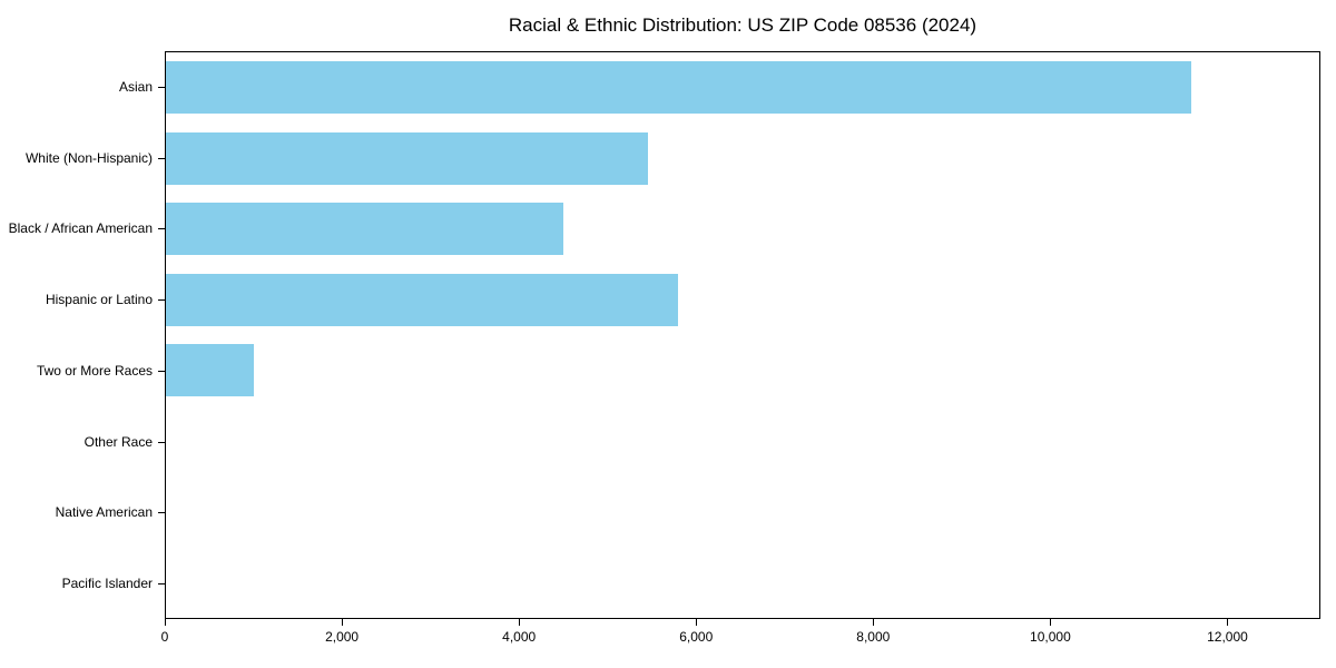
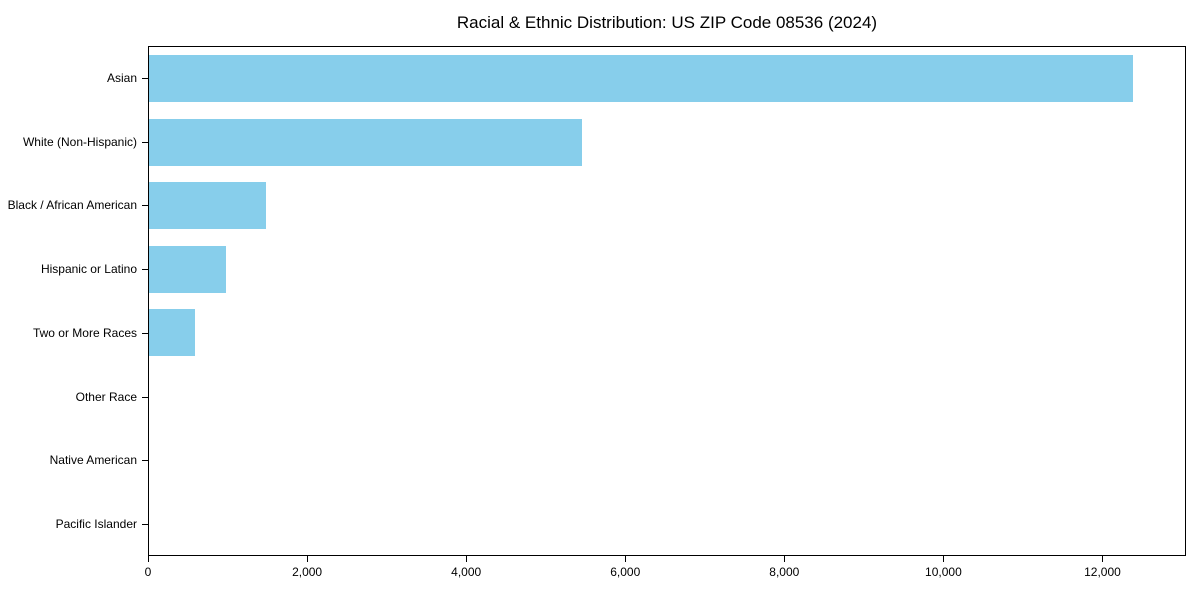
Asian: 11600 -> 12400
Black / African American: 4500 -> 1500
Hispanic or Latino: 5800 -> 1000
Two or More Races: 1000 -> 600
